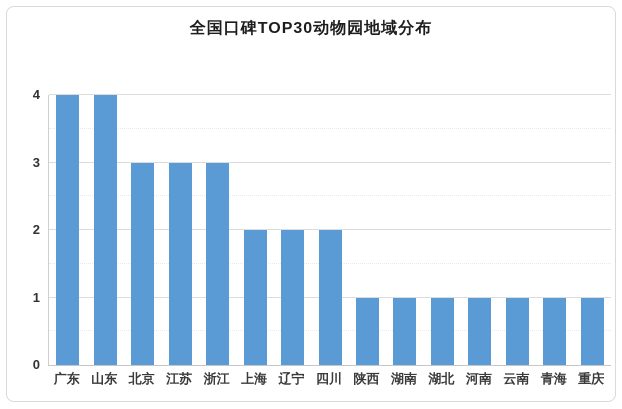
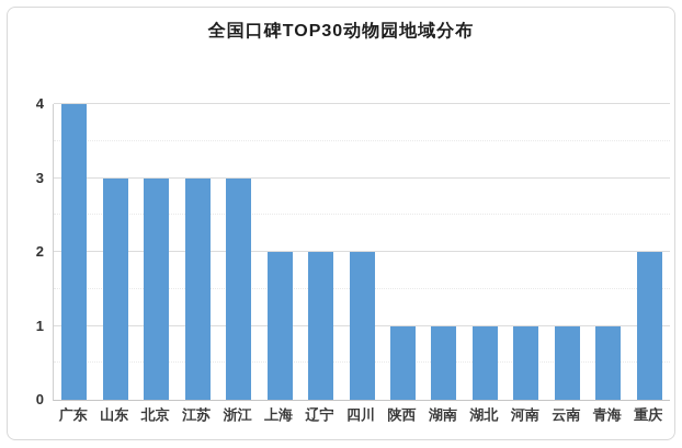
山东: 4 -> 3
重庆: 1 -> 2
